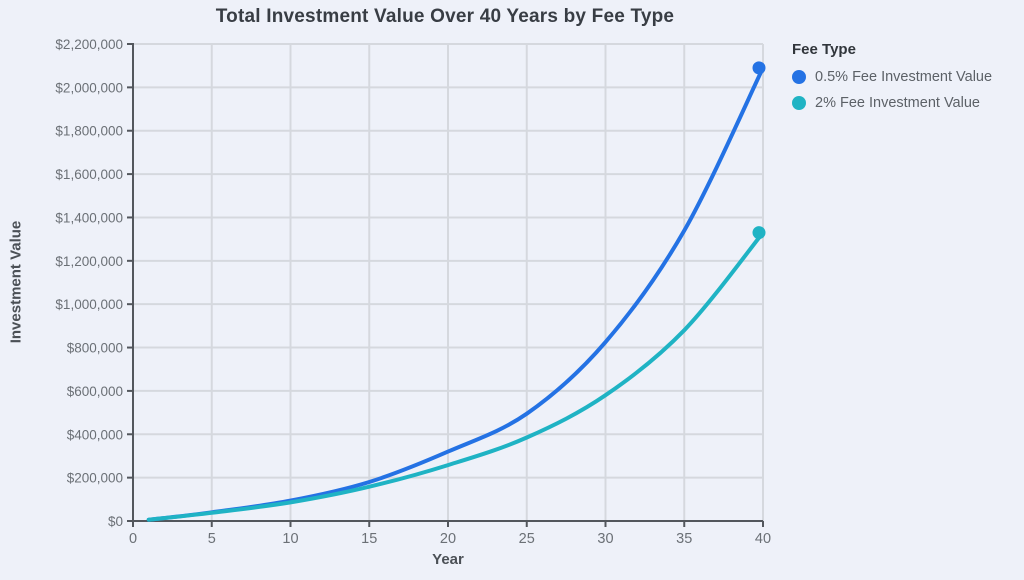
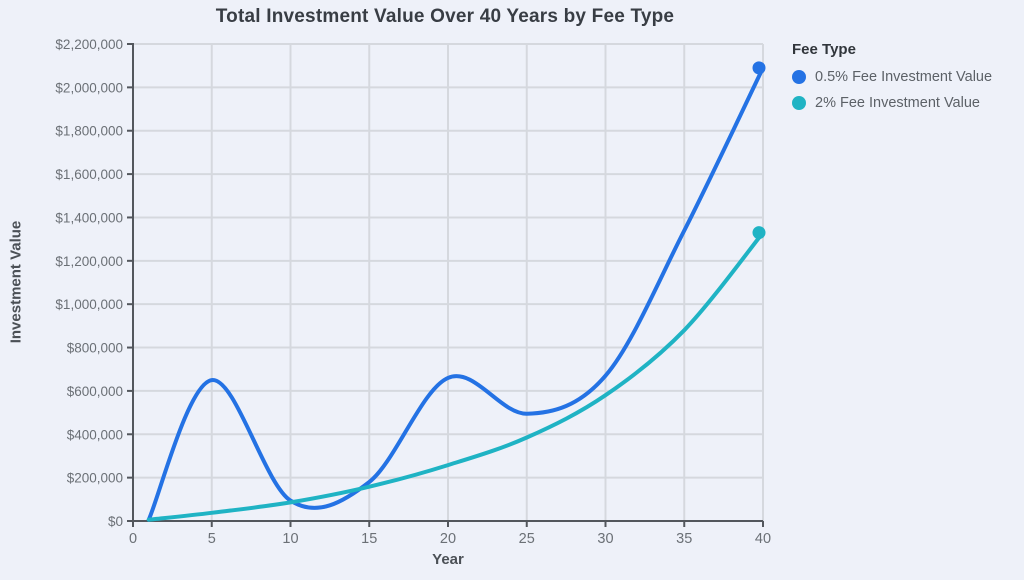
0.5% Fee Investment Value/5: $40000 -> $650000
0.5% Fee Investment Value/20: $320000 -> $660000
0.5% Fee Investment Value/30: $820000 -> $670000
